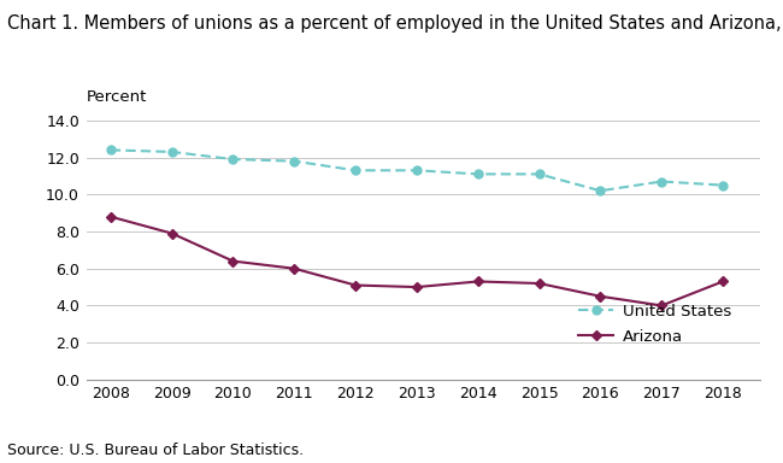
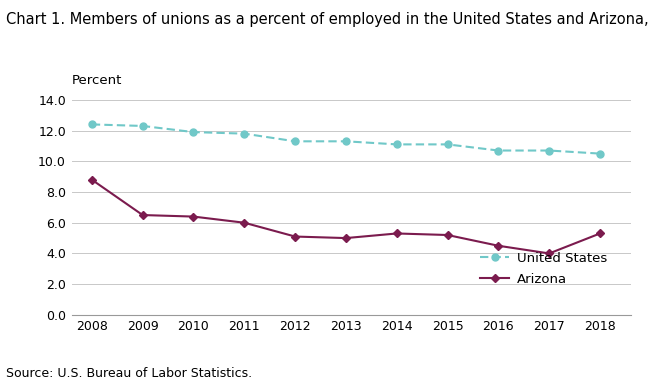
Arizona/2009: 7.9 -> 6.5
United States/2016: 10.2 -> 10.7
